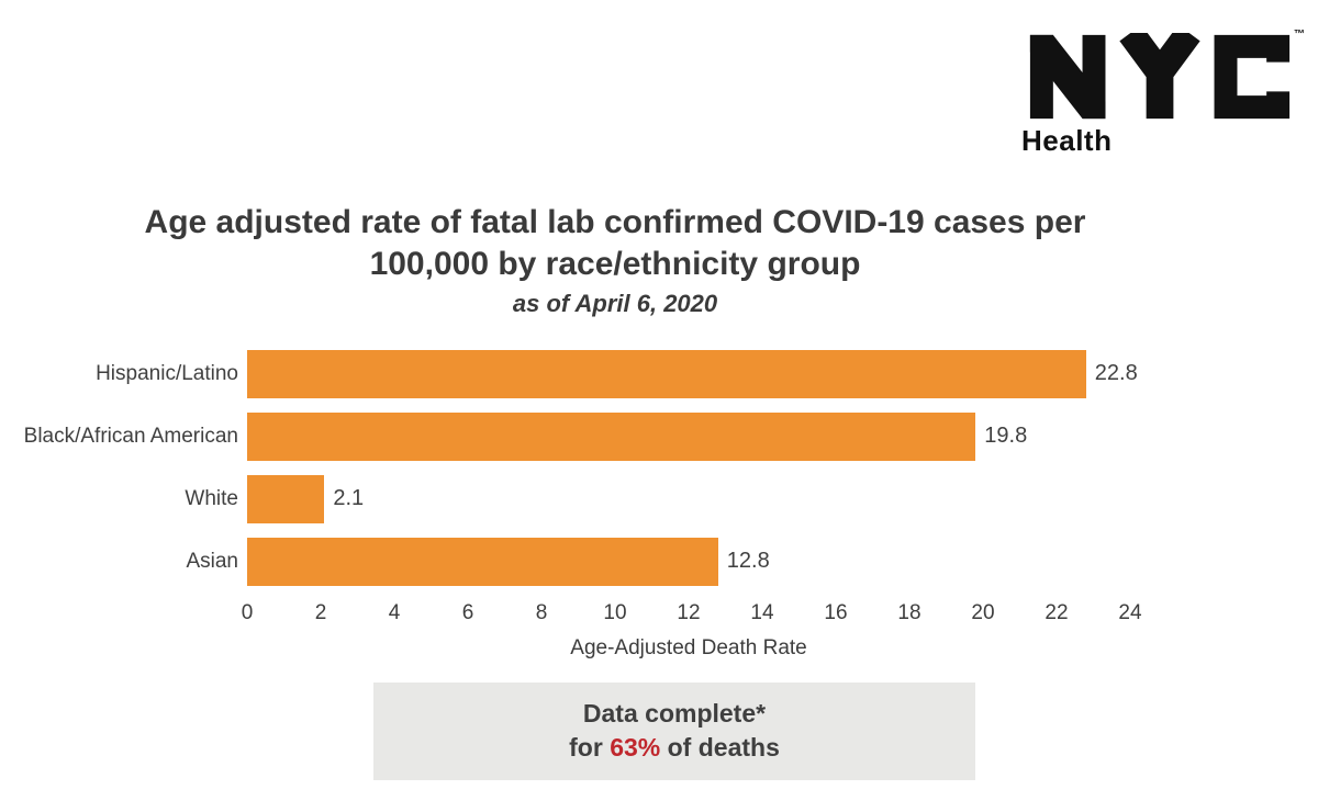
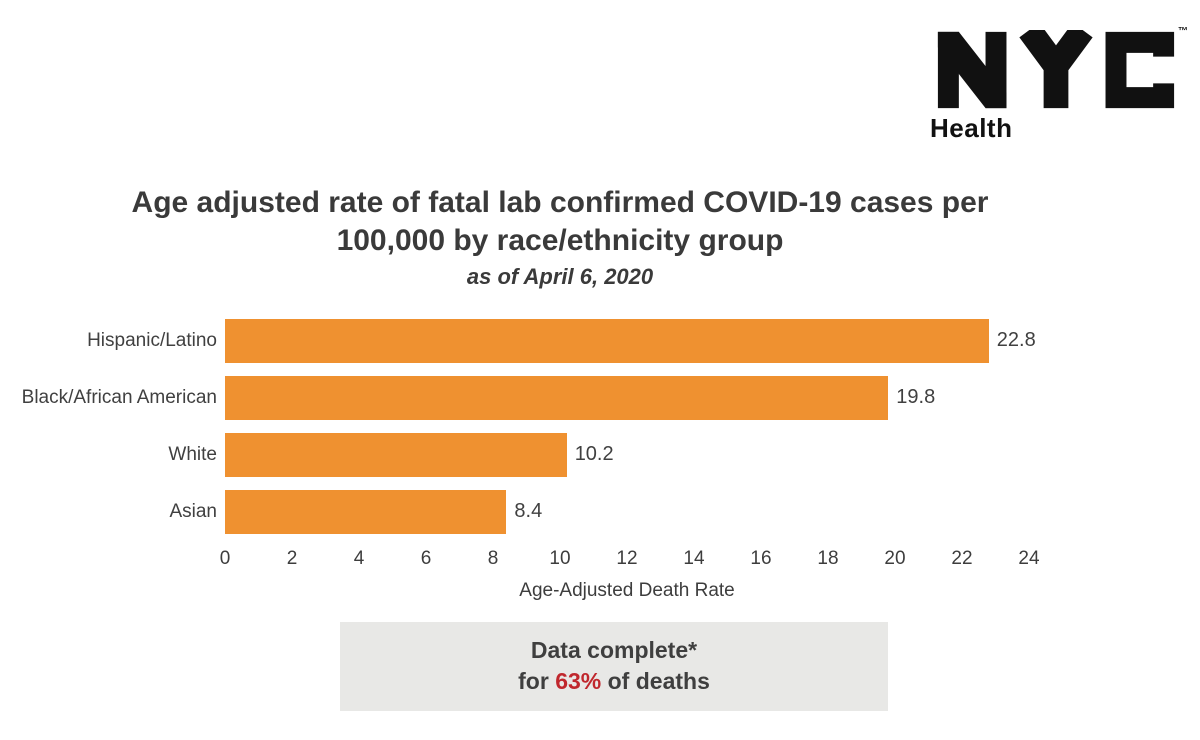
White: 2.1 -> 10.2
Asian: 12.8 -> 8.4
